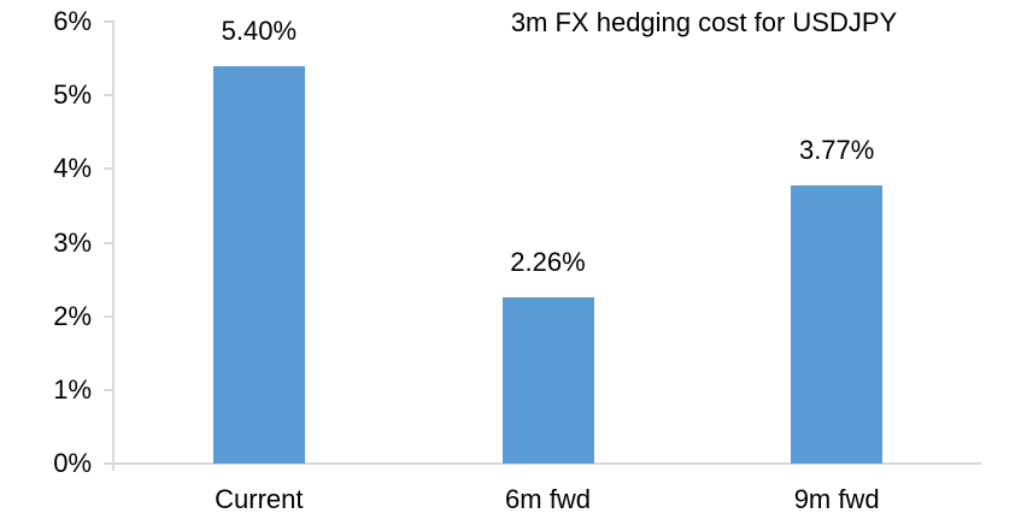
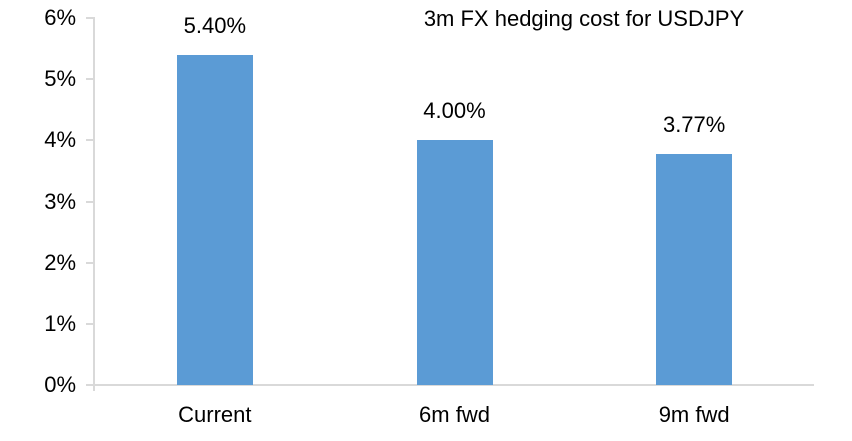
6m fwd: 2.26% -> 4.00%
